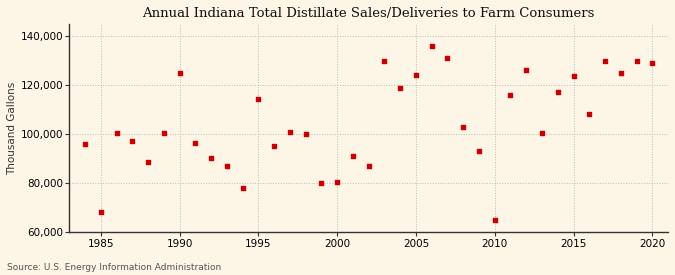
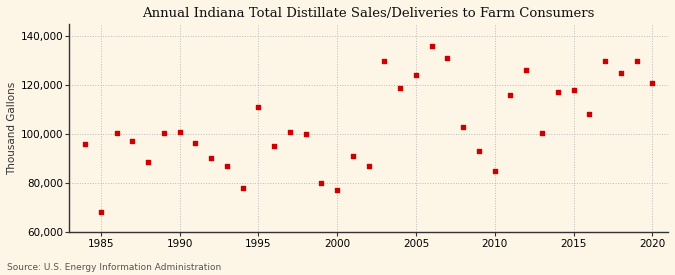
1990: 125,000 -> 101,000
1995: 114,500 -> 111,000
2000: 80,500 -> 77,000
2010: 65,000 -> 85,000
2015: 123,500 -> 118,000
2020: 129,000 -> 121,000
